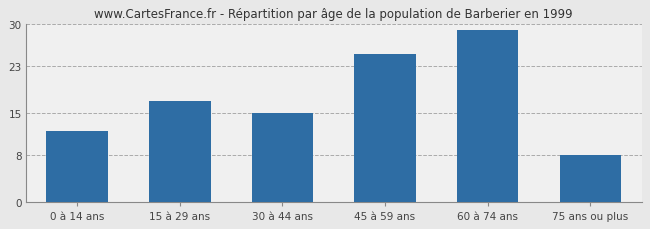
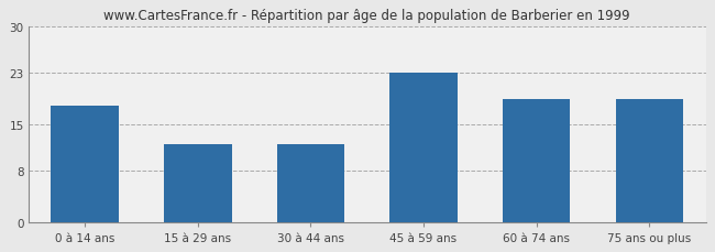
0 à 14 ans: 12 -> 18
15 à 29 ans: 17 -> 12
30 à 44 ans: 15 -> 12
45 à 59 ans: 25 -> 23
60 à 74 ans: 29 -> 19
75 ans ou plus: 8 -> 19
